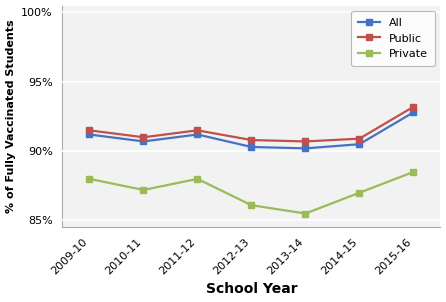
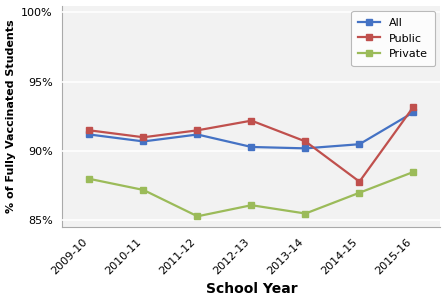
Private/2011-12: 88.0% -> 85.3%
Public/2012-13: 90.8% -> 92.2%
Public/2014-15: 90.9% -> 87.8%
